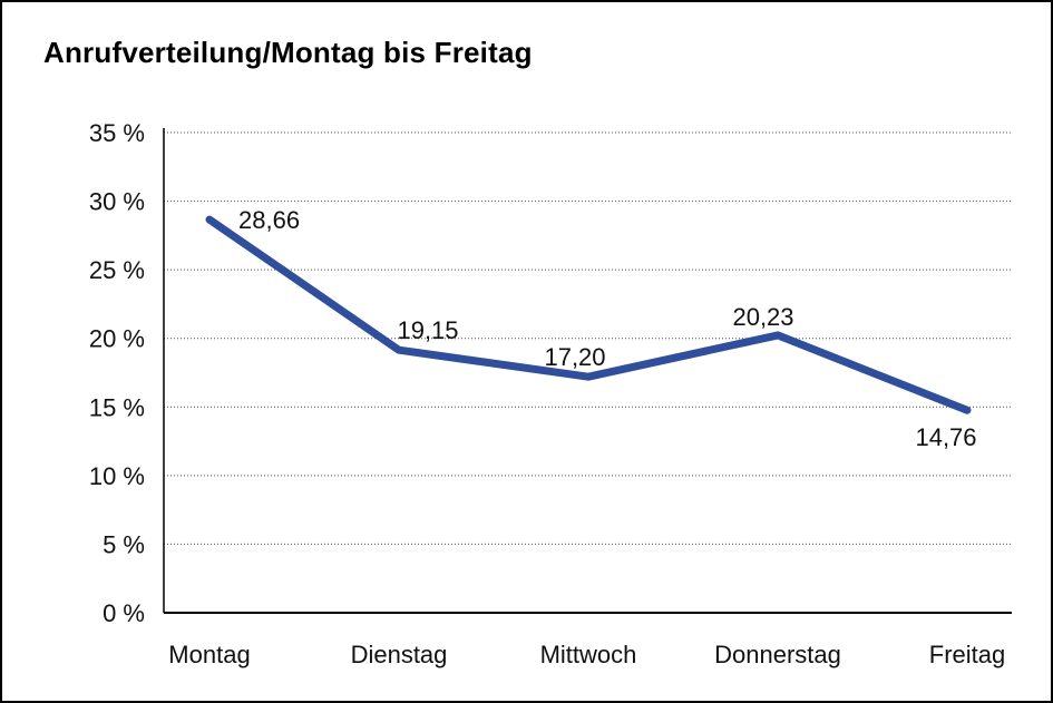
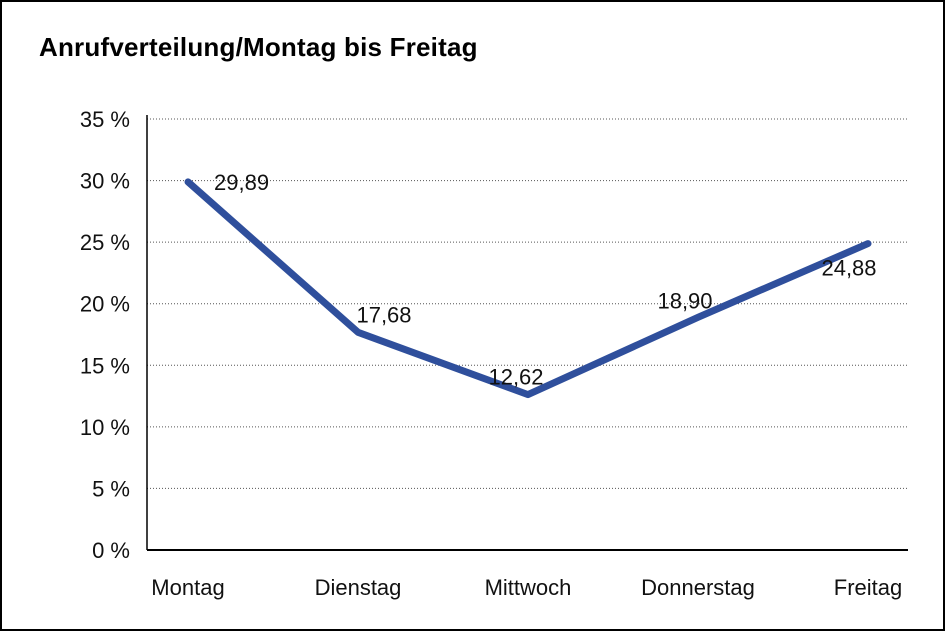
Montag: 28,66 -> 29,89
Dienstag: 19,15 -> 17,68
Mittwoch: 17,20 -> 12,62
Donnerstag: 20,23 -> 18,90
Freitag: 14,76 -> 24,88
